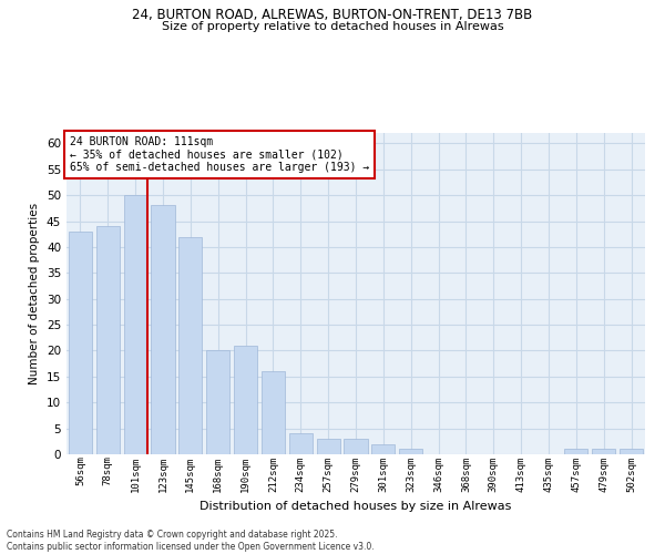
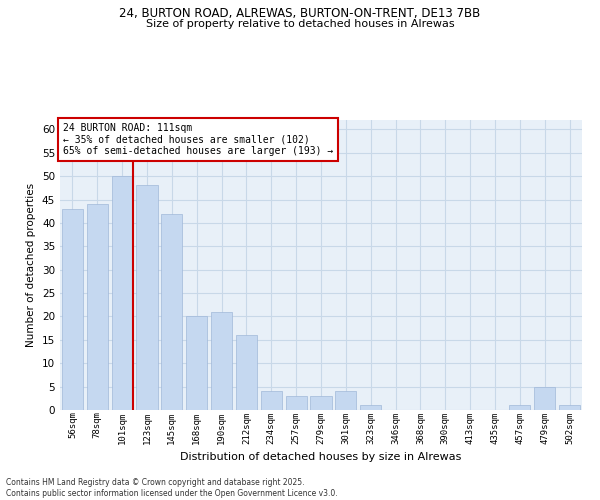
301sqm: 2 -> 4
479sqm: 1 -> 5
